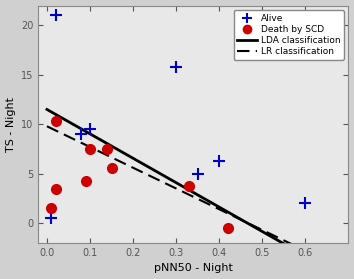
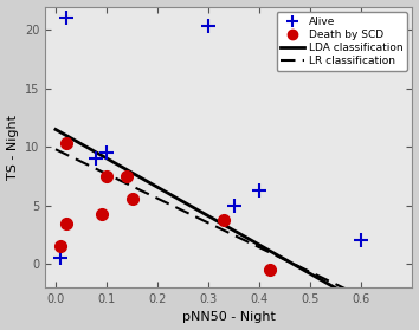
Alive/0.3: 15.8 -> 20.3
